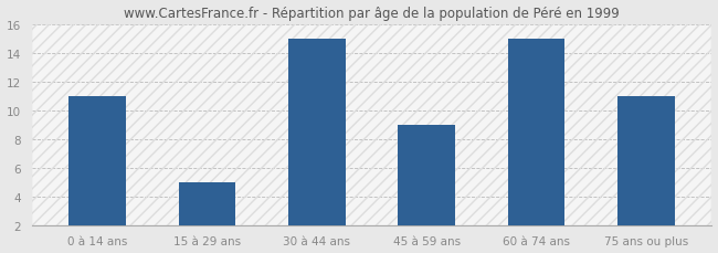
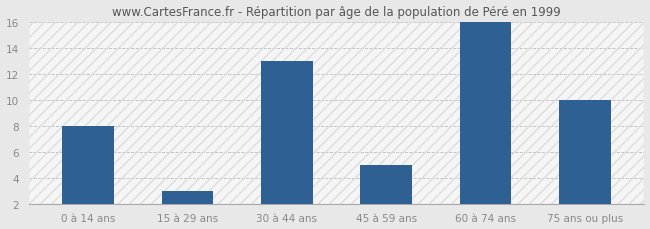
0 à 14 ans: 11 -> 8
15 à 29 ans: 5 -> 3
30 à 44 ans: 15 -> 13
45 à 59 ans: 9 -> 5
60 à 74 ans: 15 -> 16
75 ans ou plus: 11 -> 10
